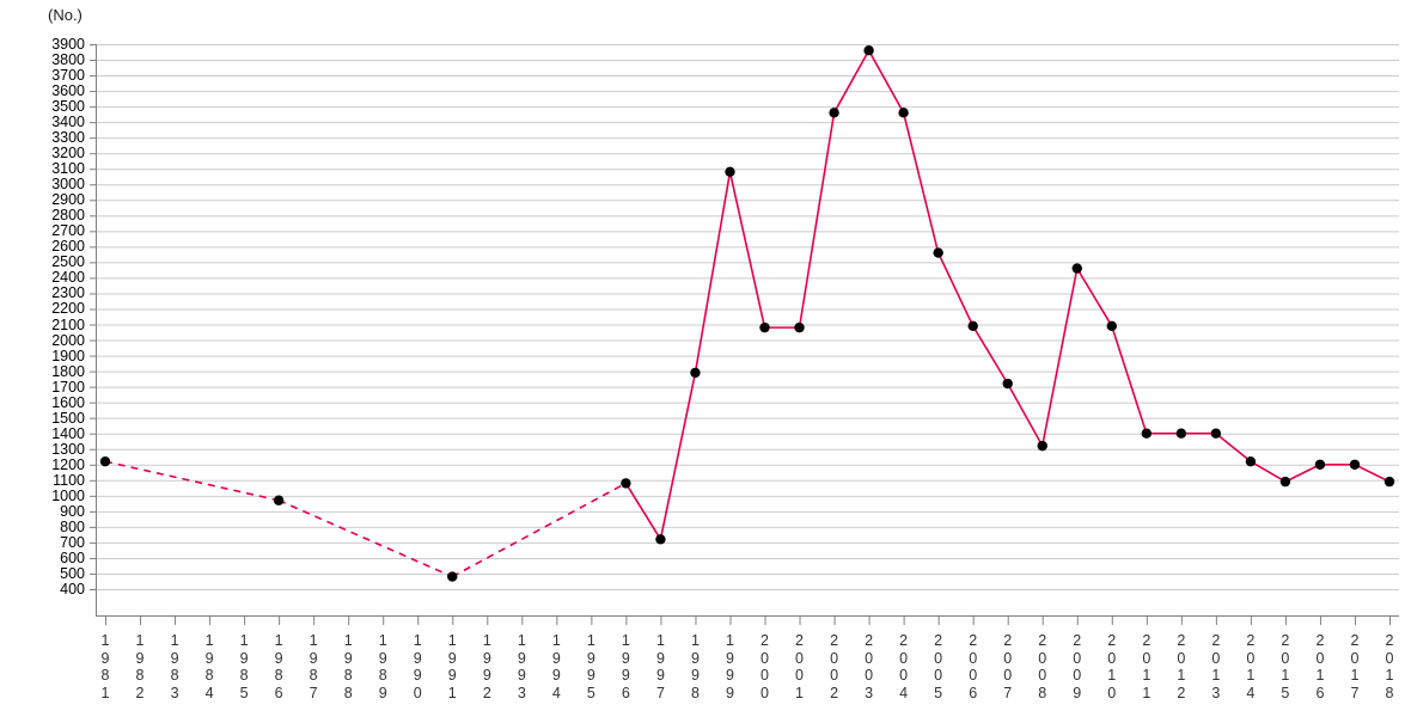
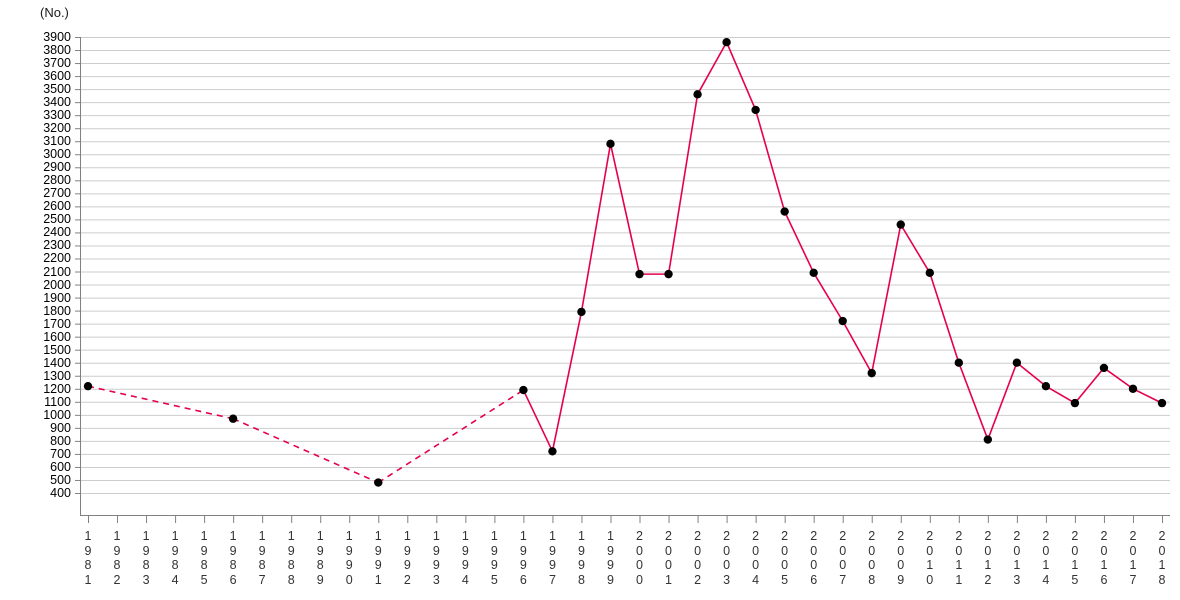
1996: 1080 -> 1190
2004: 3460 -> 3340
2012: 1400 -> 810
2016: 1200 -> 1360
